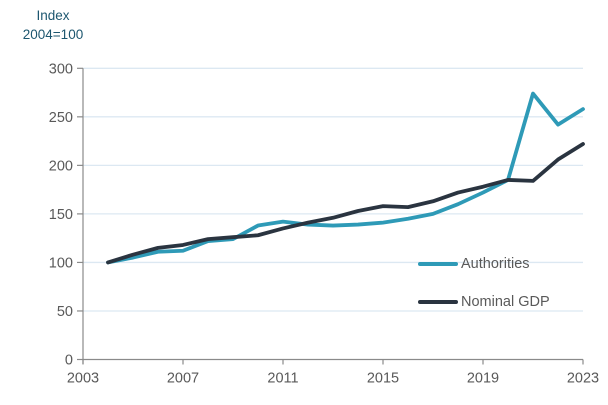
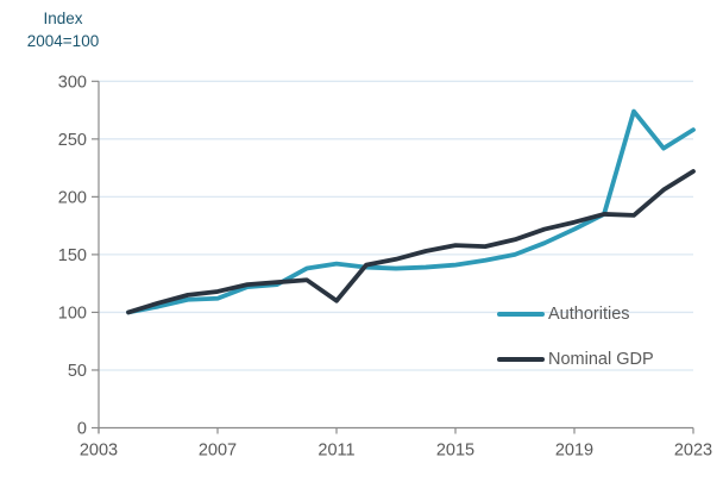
Nominal GDP/2011: 140 -> 110
